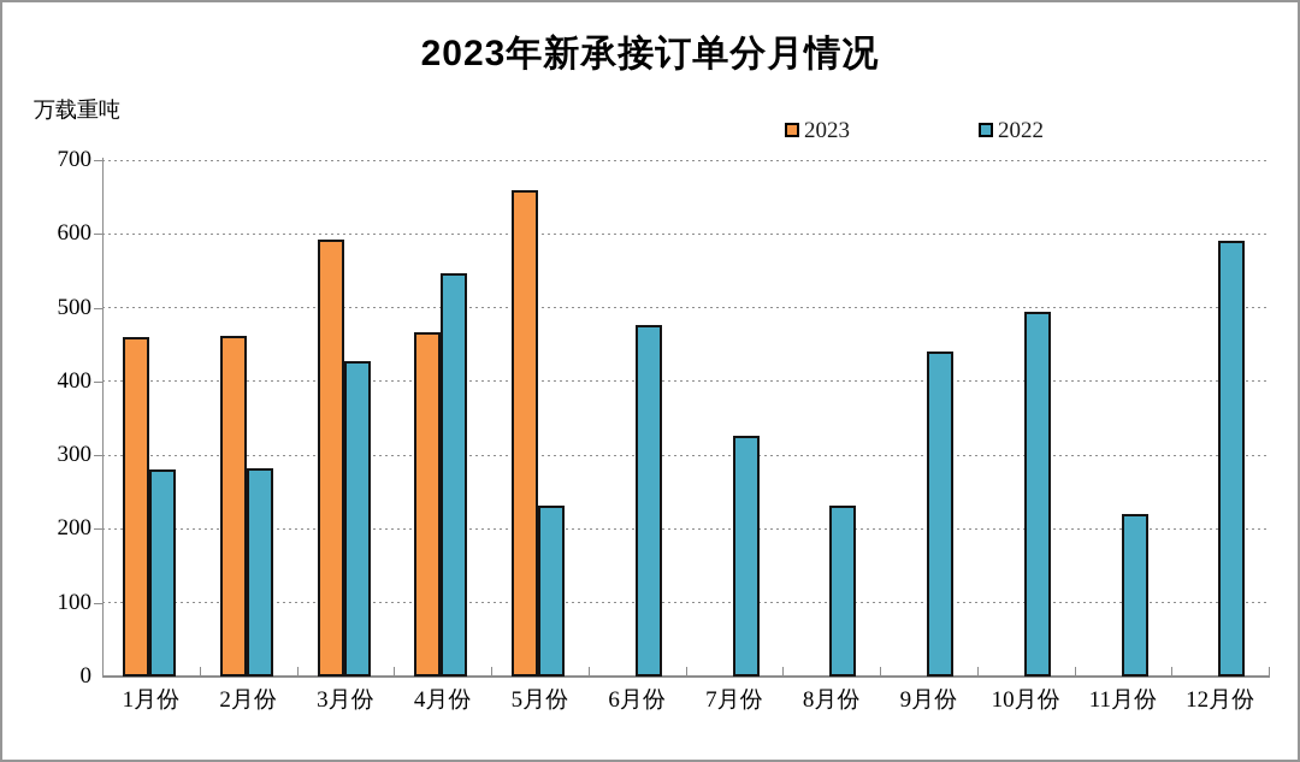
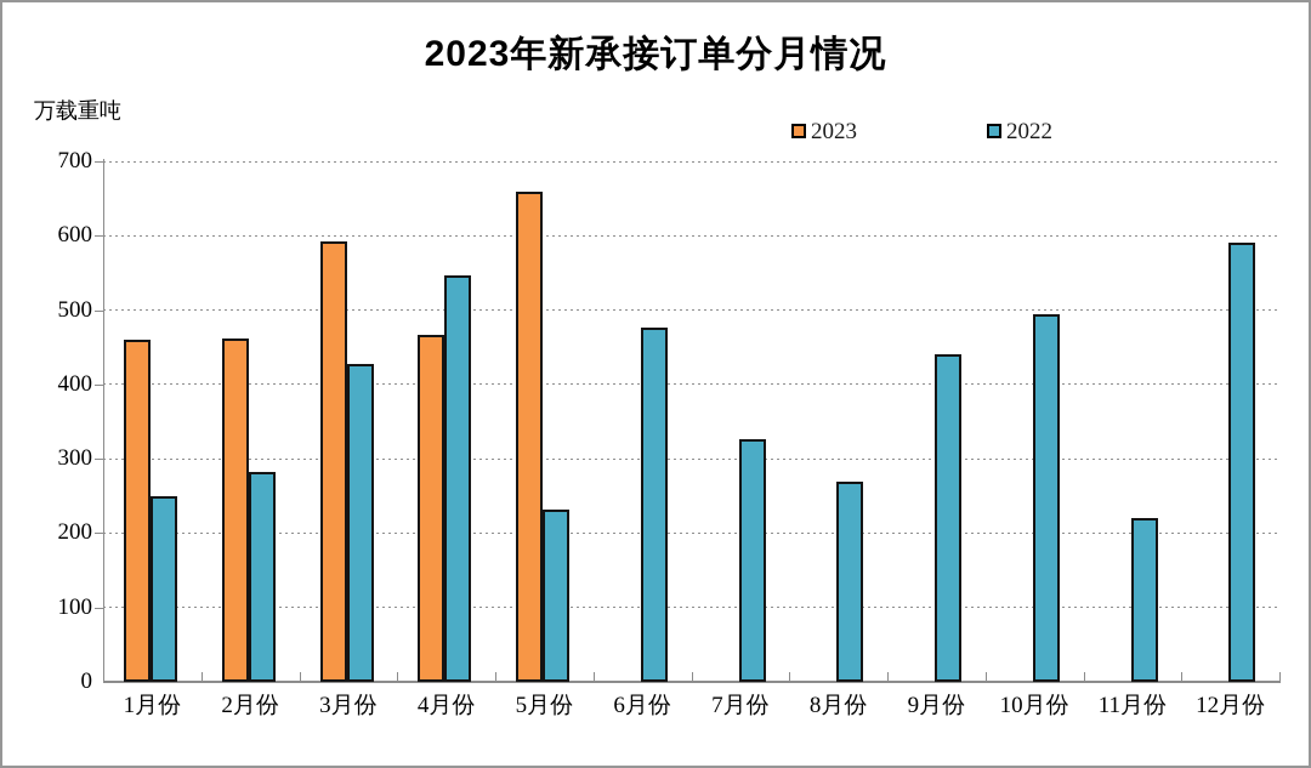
2022/1月份: 280 -> 250
2022/8月份: 230 -> 270
